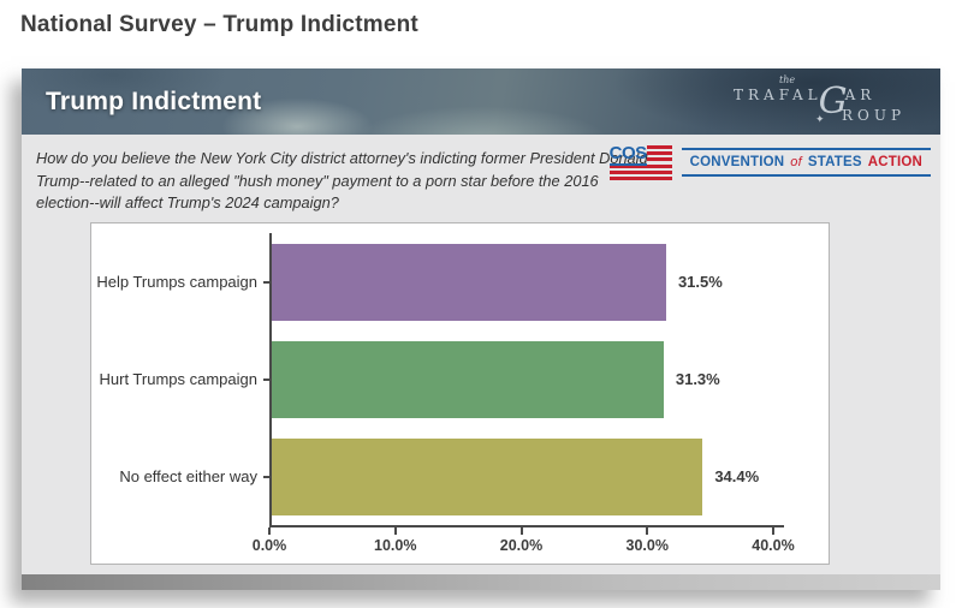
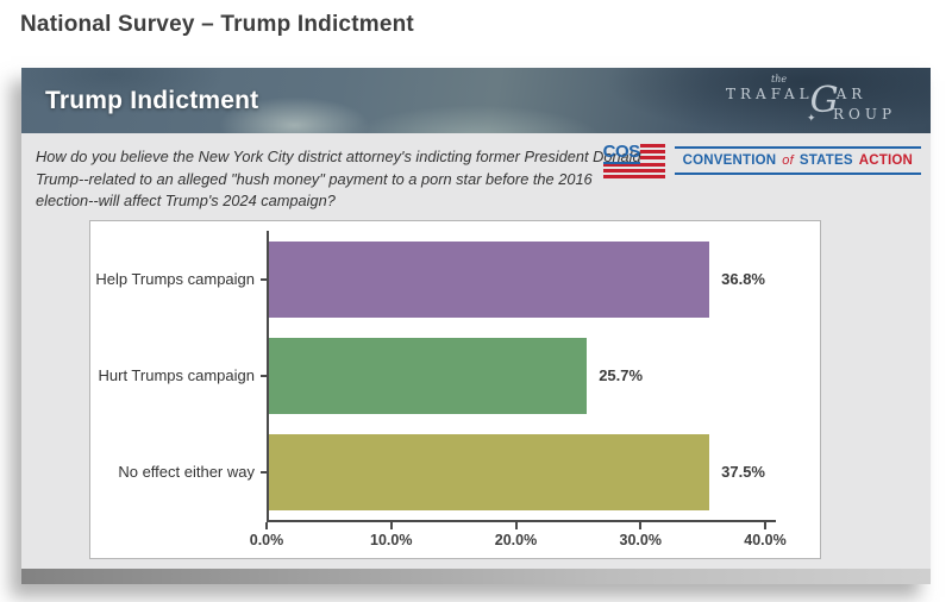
Help Trumps campaign: 31.5% -> 36.8%
Hurt Trumps campaign: 31.3% -> 25.7%
No effect either way: 34.4% -> 37.5%
